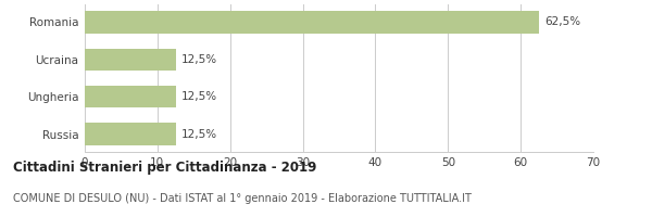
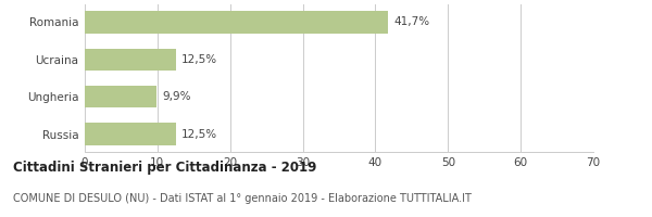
Romania: 62,5% -> 41,7%
Ungheria: 12,5% -> 9,9%
